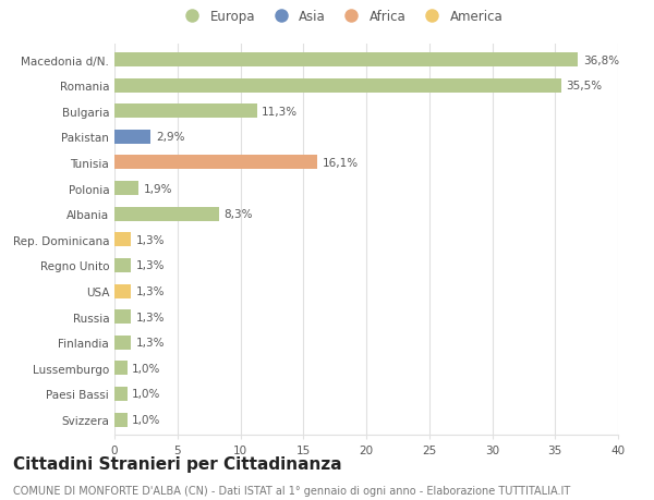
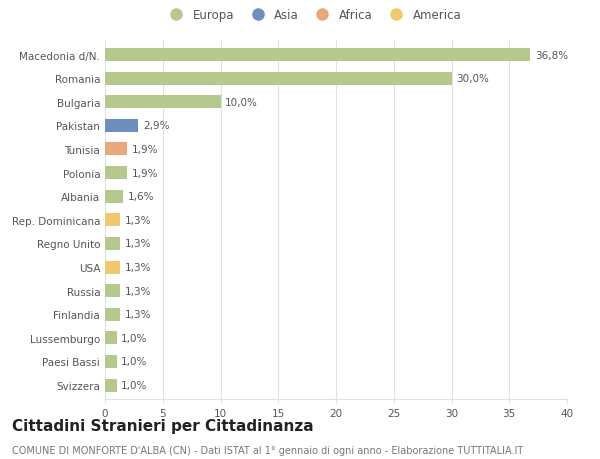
Romania: 35,5% -> 30,0%
Bulgaria: 11,3% -> 10,0%
Tunisia: 16,1% -> 1,9%
Albania: 8,3% -> 1,6%
